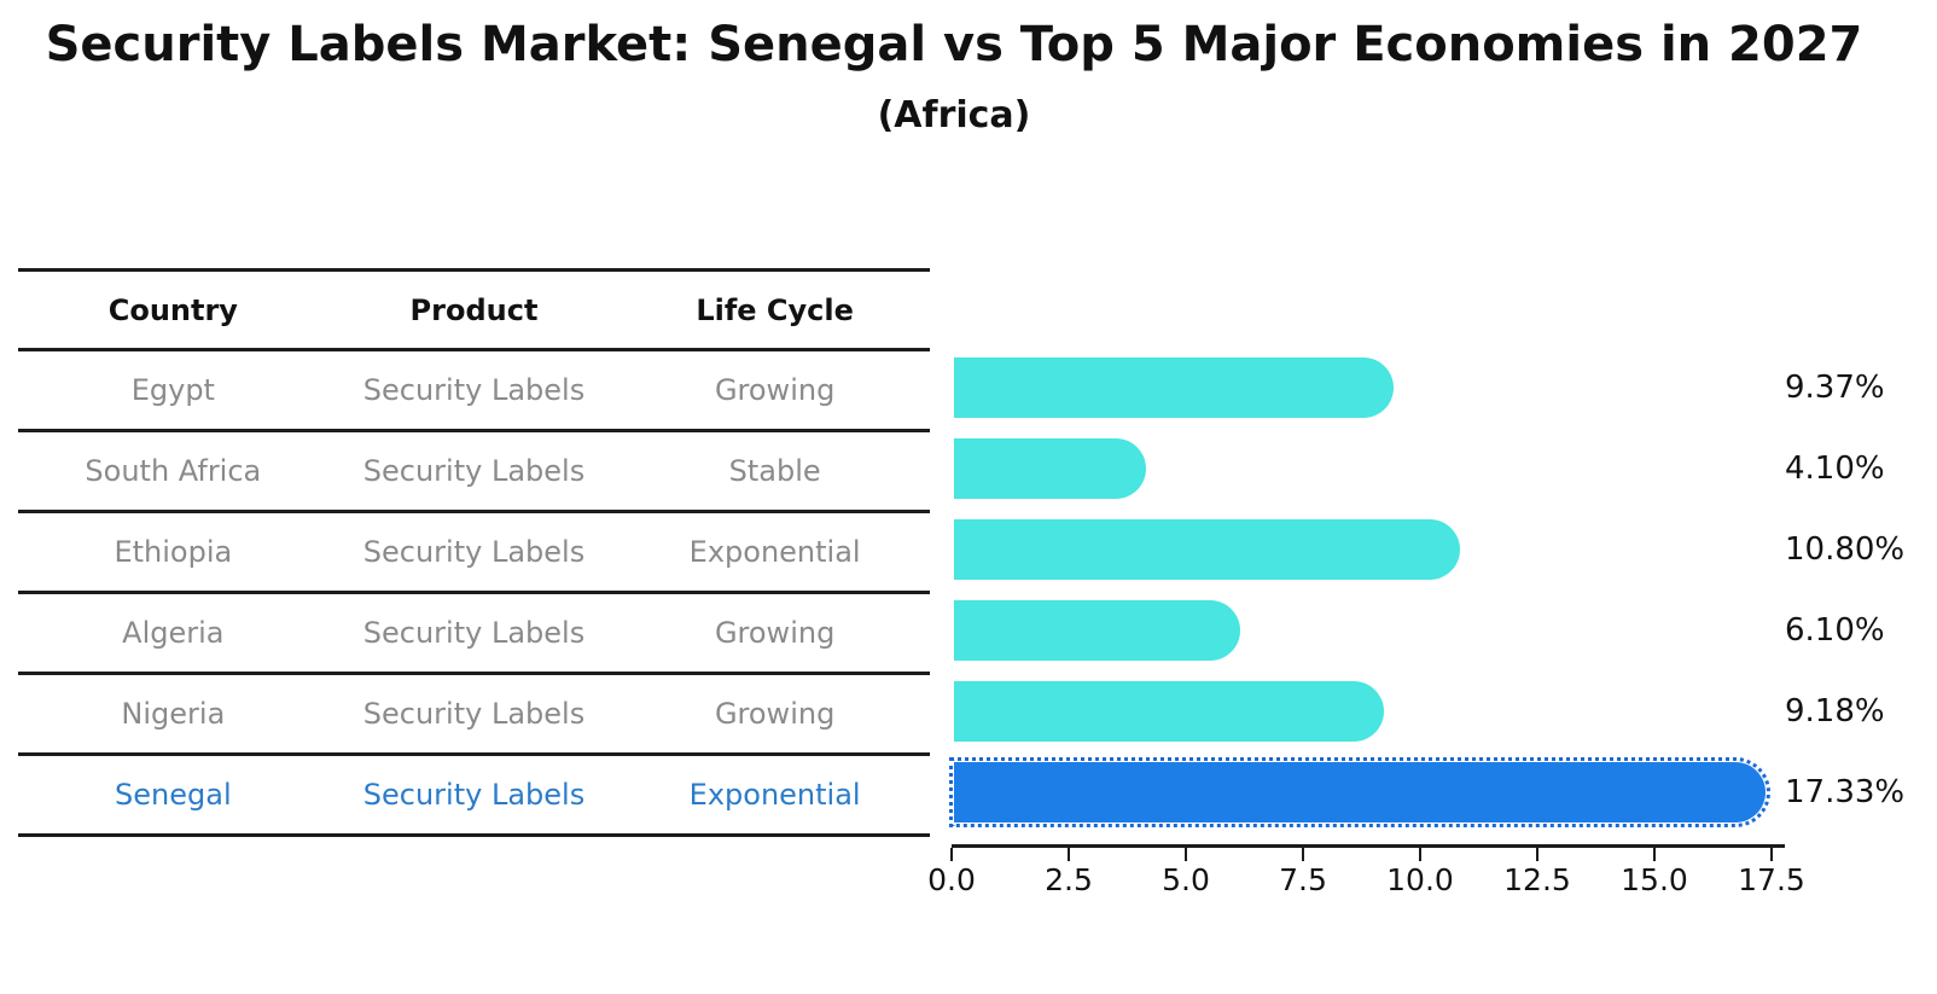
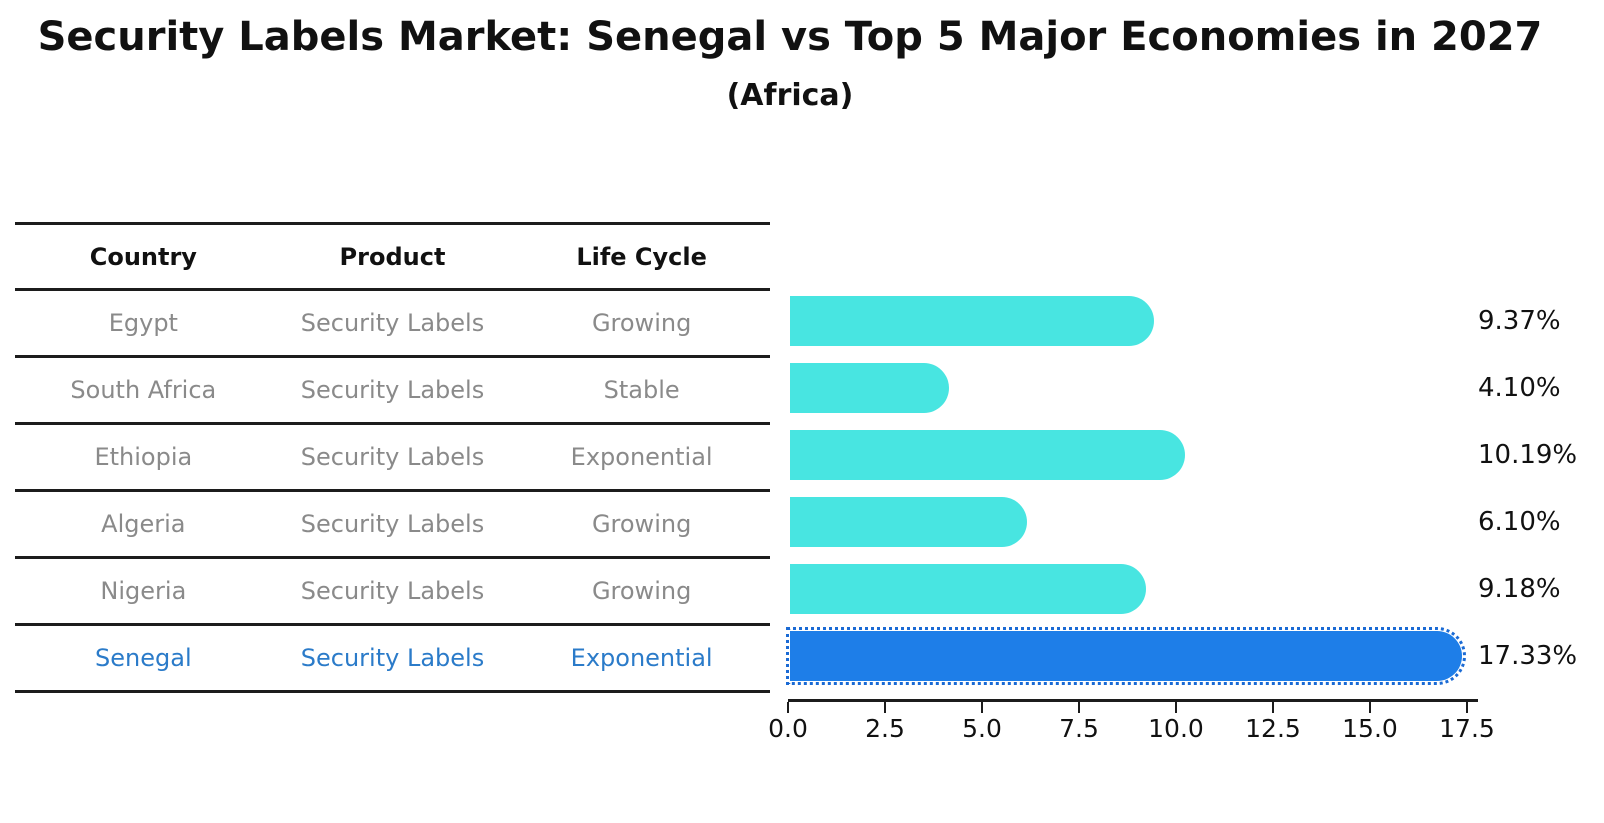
Ethiopia: 10.80% -> 10.19%
